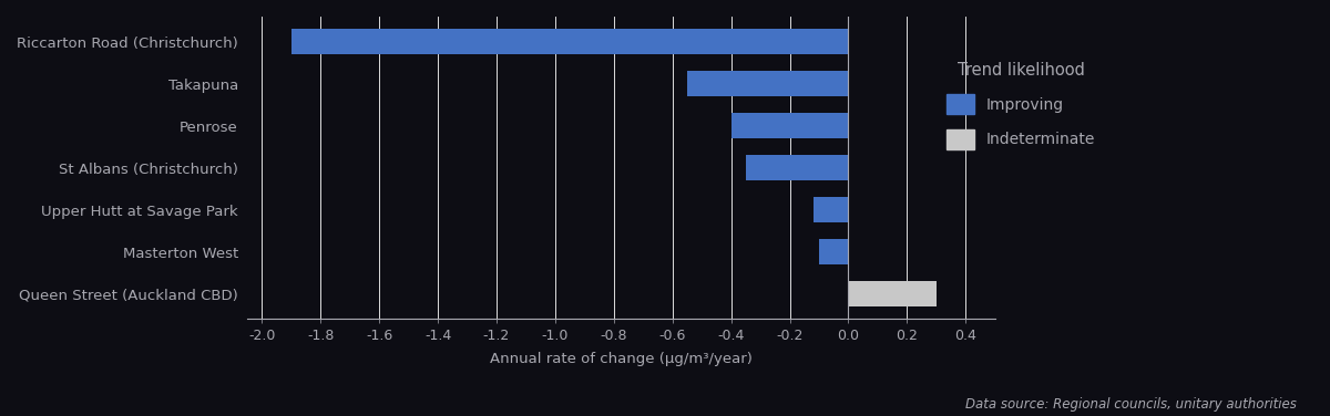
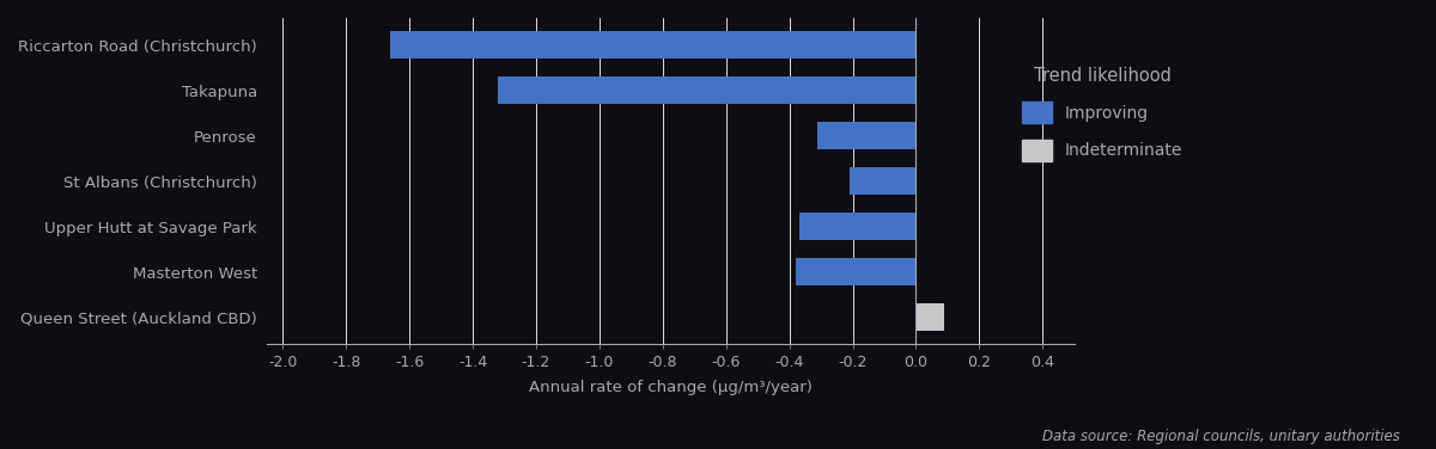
Riccarton Road (Christchurch): -1.90 -> -1.66
Takapuna: -0.55 -> -1.32
Penrose: -0.40 -> -0.31
St Albans (Christchurch): -0.35 -> -0.21
Upper Hutt at Savage Park: -0.12 -> -0.37
Masterton West: -0.10 -> -0.38
Queen Street (Auckland CBD): 0.30 -> 0.09
